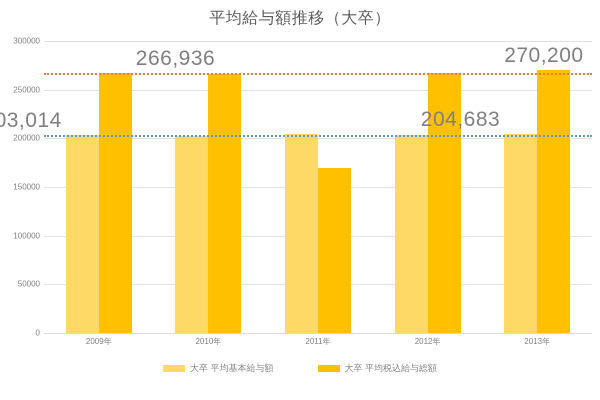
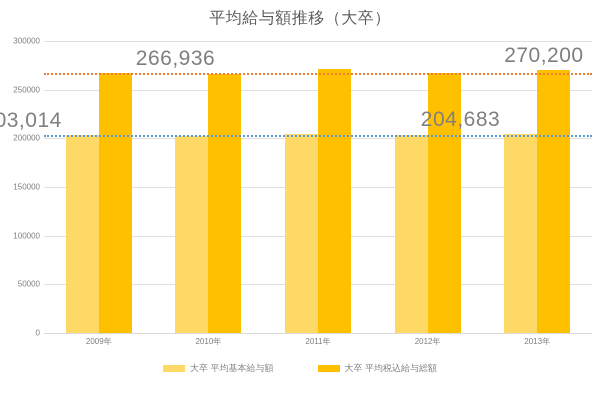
大卒 平均税込給与総額/2011年: 170000 -> 270000
